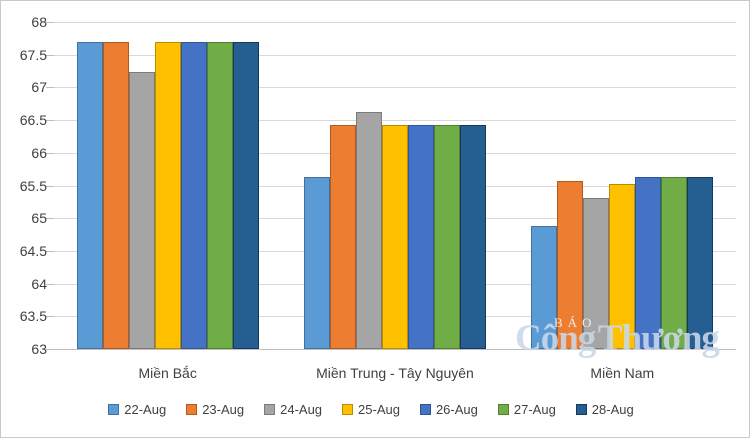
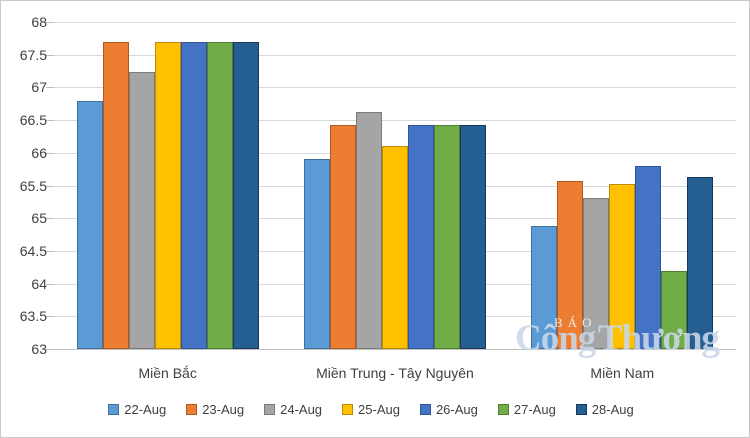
22-Aug/Miền Bắc: 67.7 -> 66.8
22-Aug/Miền Trung - Tây Nguyên: 65.6 -> 65.9
25-Aug/Miền Trung - Tây Nguyên: 66.4 -> 66.1
26-Aug/Miền Nam: 65.6 -> 65.8
27-Aug/Miền Nam: 65.6 -> 64.2
